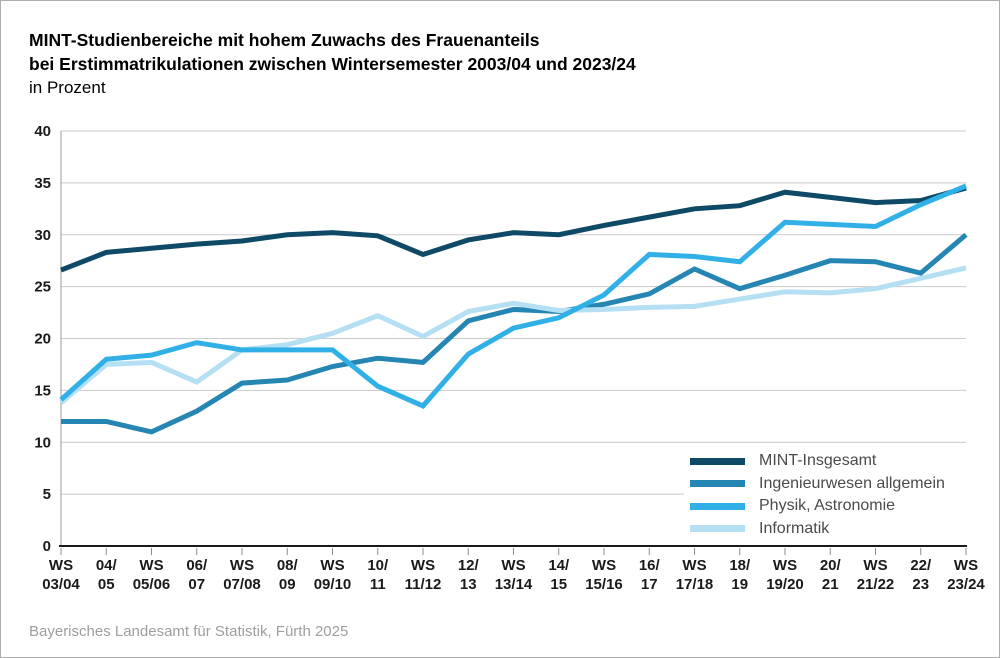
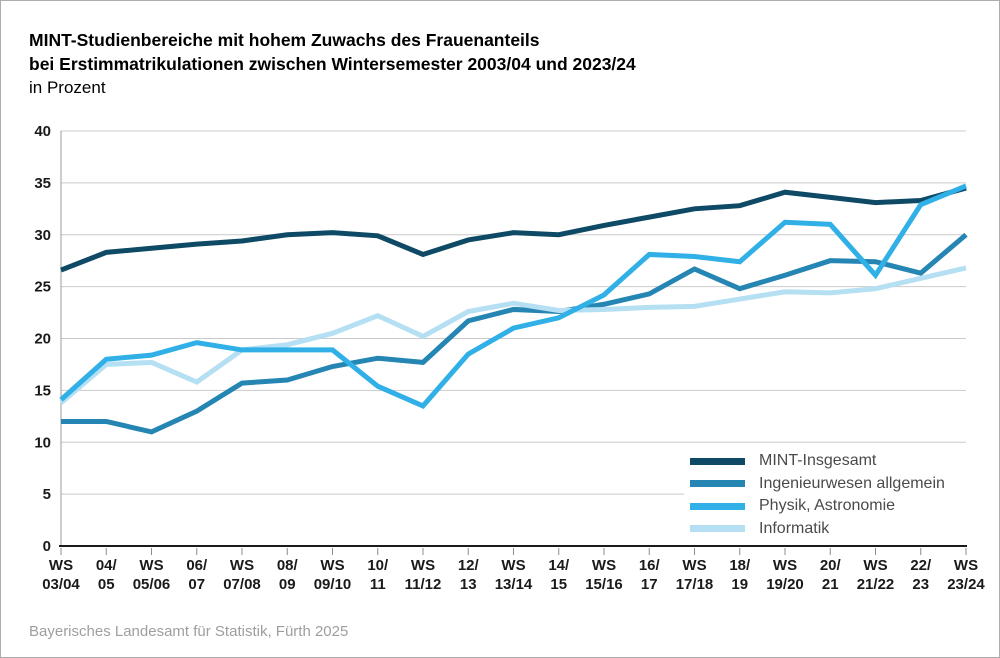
Physik, Astronomie/WS 21/22: 30.8 -> 26.1
